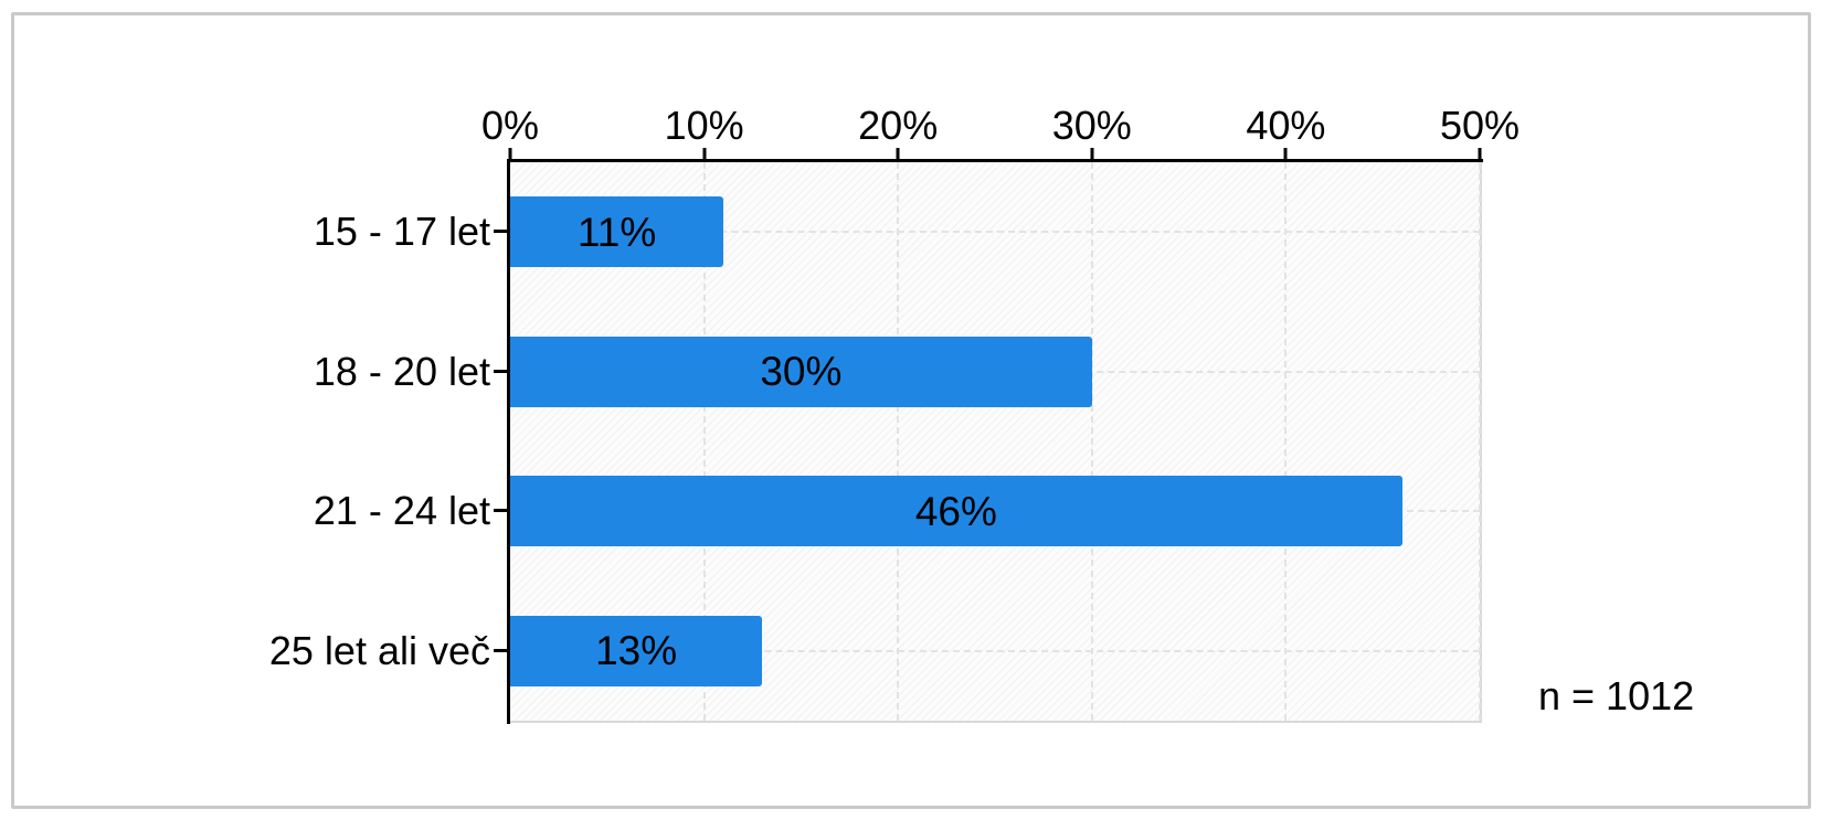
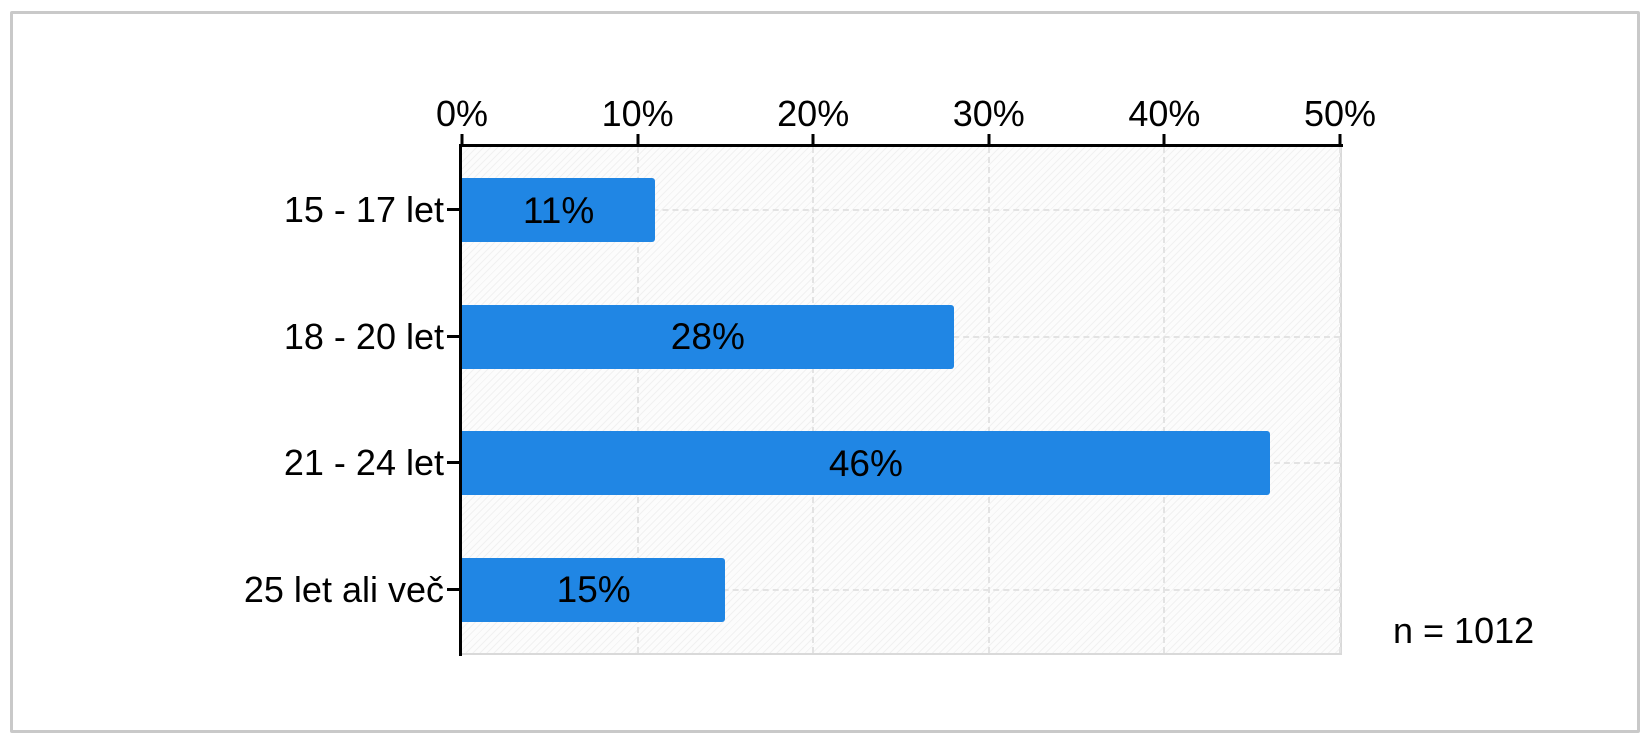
18 - 20 let: 30% -> 28%
25 let ali več: 13% -> 15%
